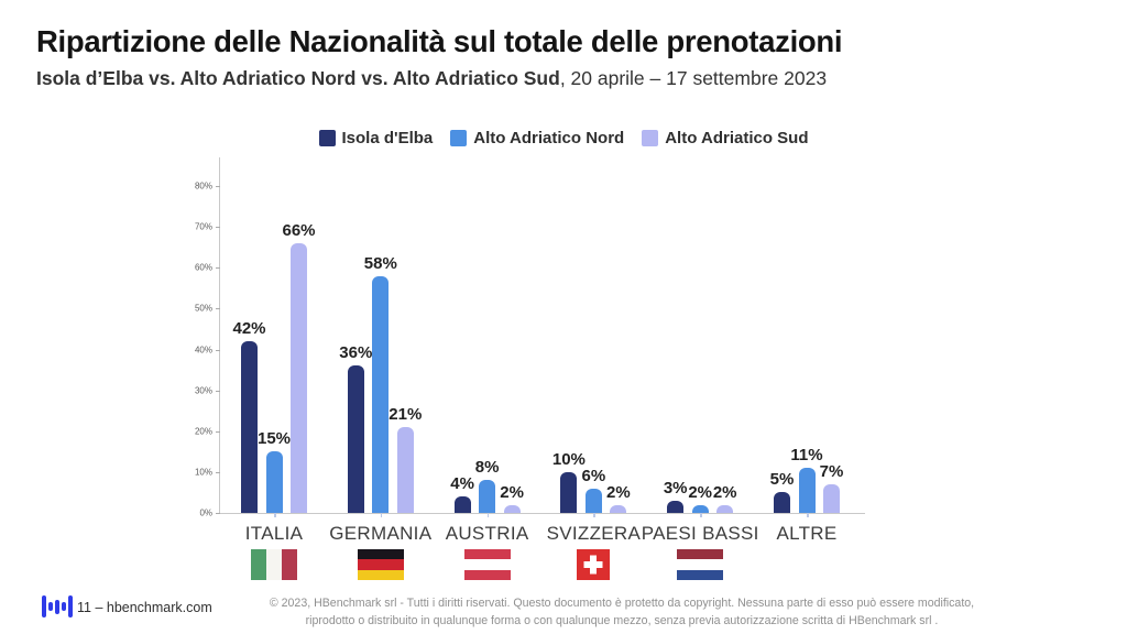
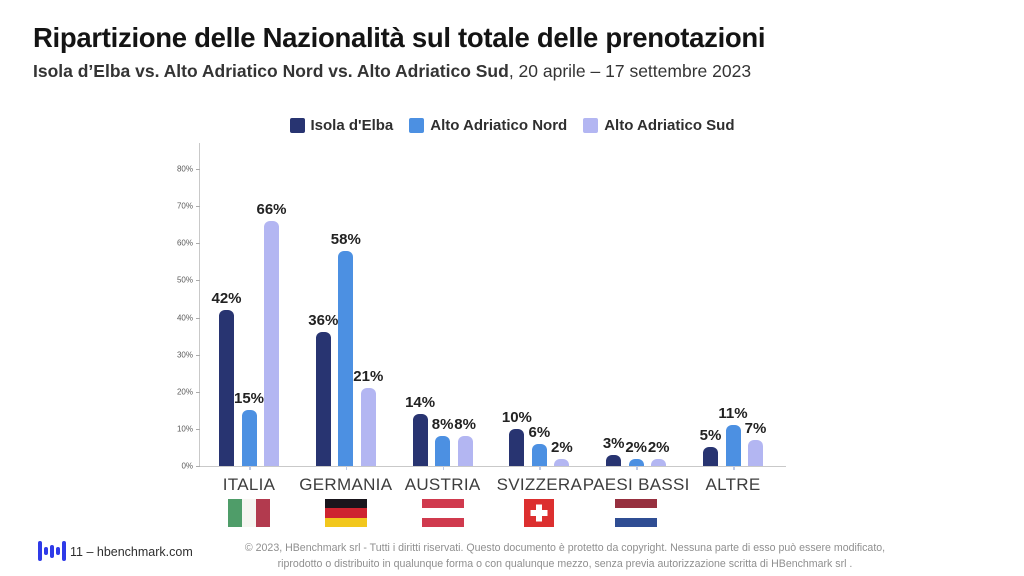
Isola d'Elba/AUSTRIA: 4% -> 14%
Alto Adriatico Sud/AUSTRIA: 2% -> 8%
